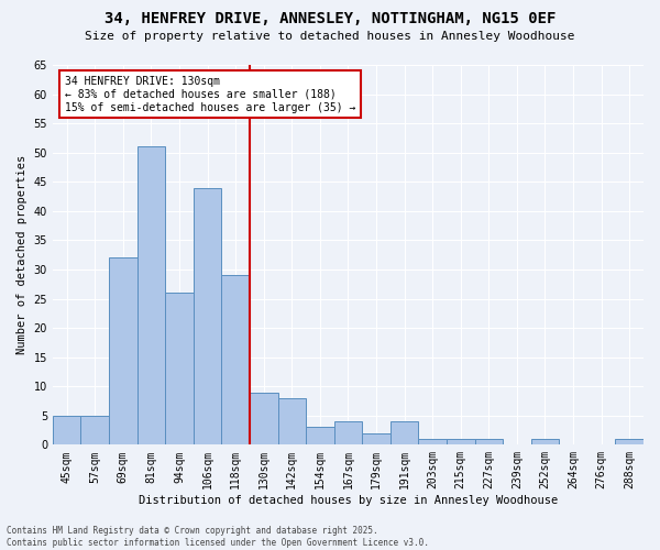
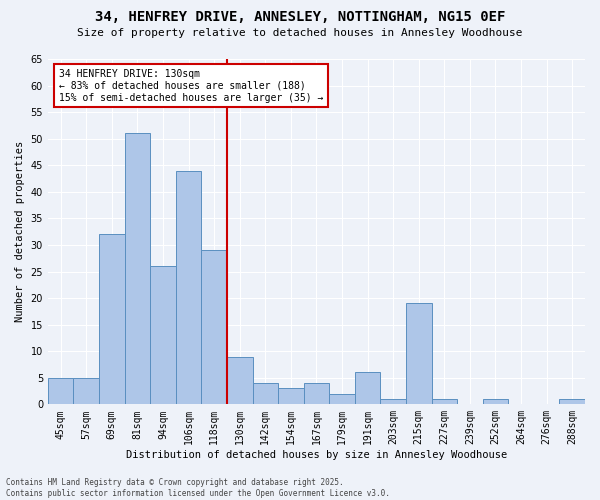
142sqm: 8 -> 4
191sqm: 4 -> 6
215sqm: 1 -> 19
